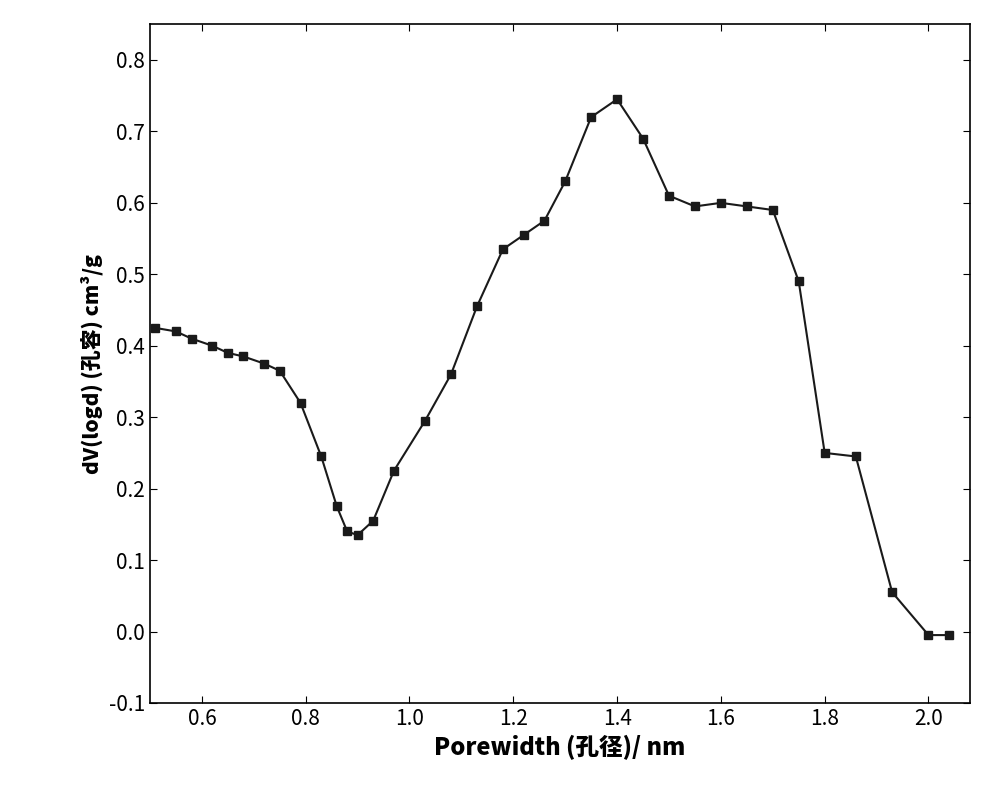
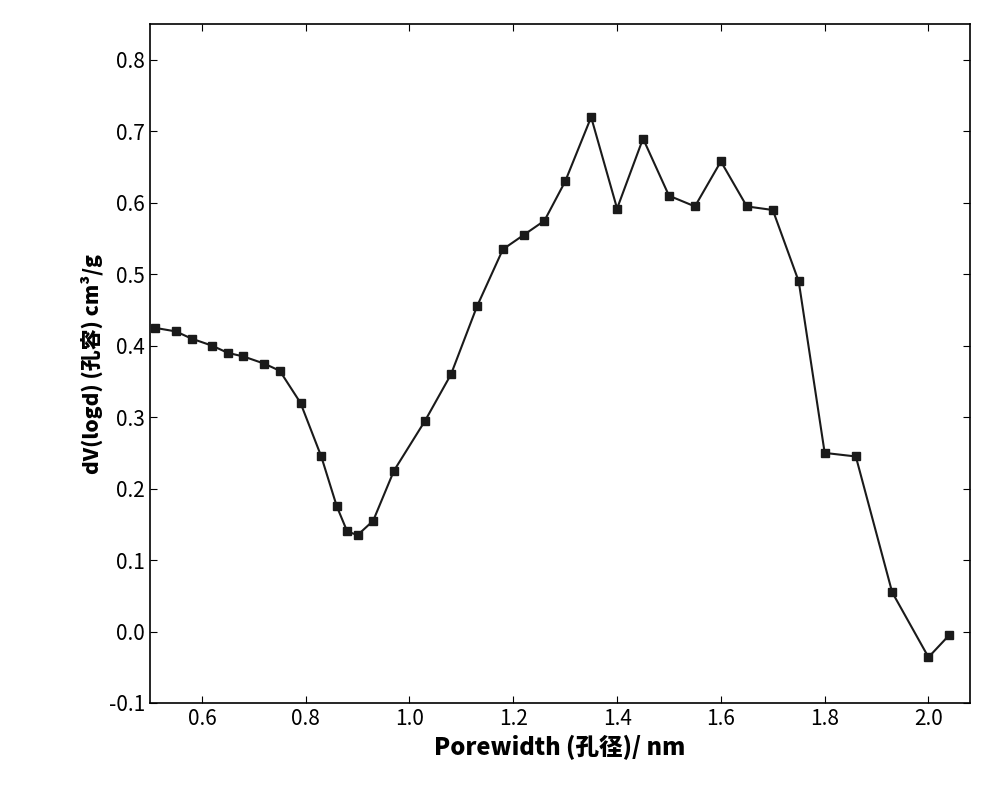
1.4: 0.745 -> 0.592
1.6: 0.600 -> 0.658
2.0: -0.005 -> -0.036
